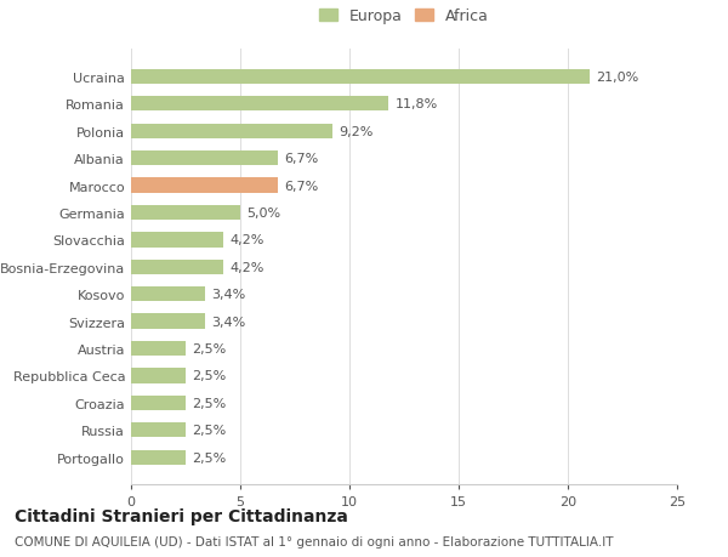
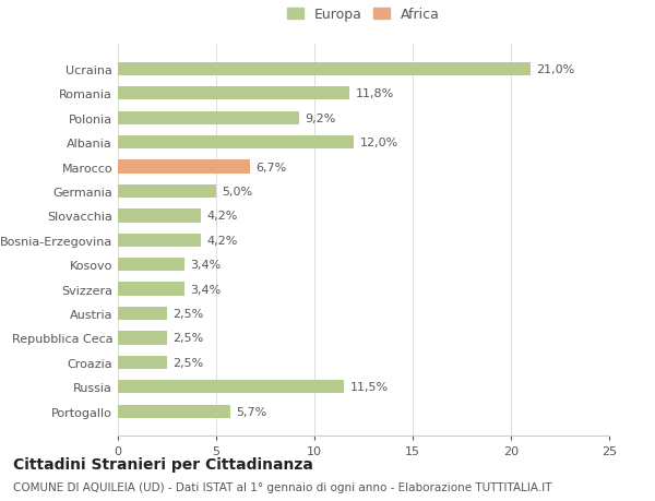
Albania: 6,7% -> 12,0%
Russia: 2,5% -> 11,5%
Portogallo: 2,5% -> 5,7%
